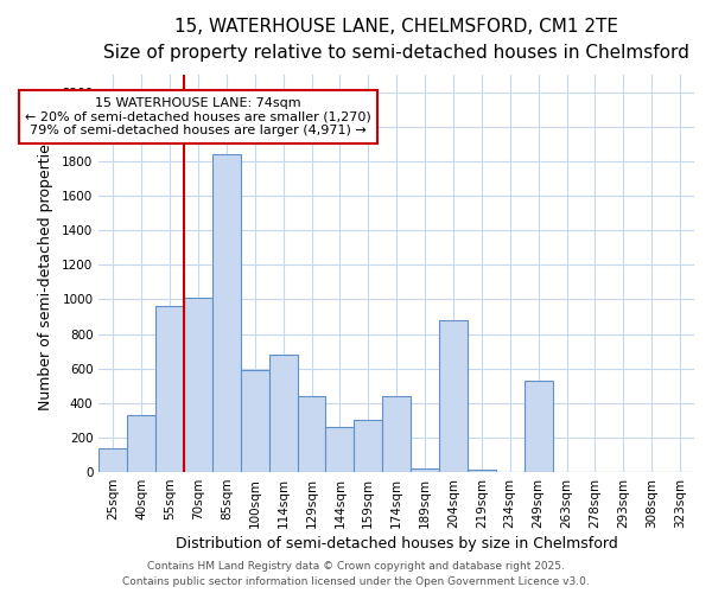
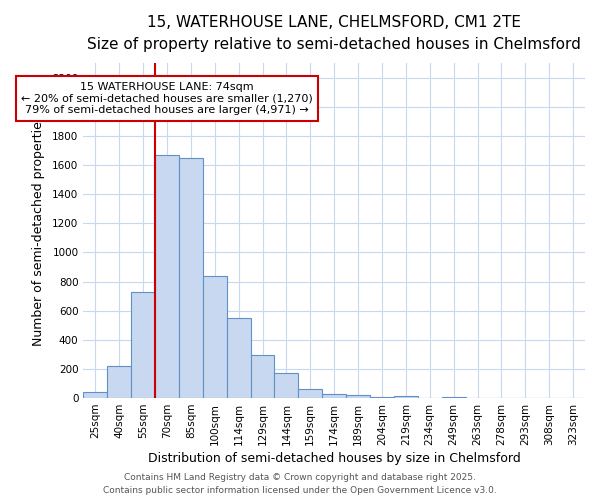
25sqm: 140 -> 40
40sqm: 330 -> 220
55sqm: 960 -> 720
70sqm: 1010 -> 1670
85sqm: 1840 -> 1650
100sqm: 590 -> 840
114sqm: 680 -> 550
129sqm: 440 -> 300
144sqm: 260 -> 180
159sqm: 300 -> 60
174sqm: 440 -> 30
204sqm: 880 -> 0
249sqm: 530 -> 0
